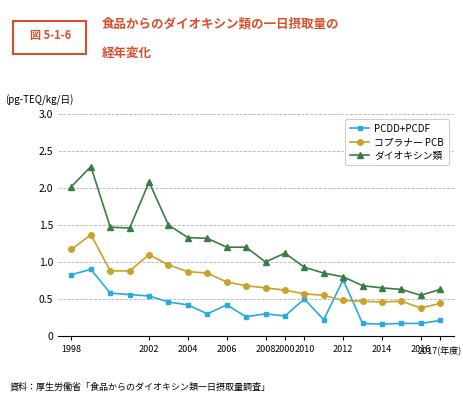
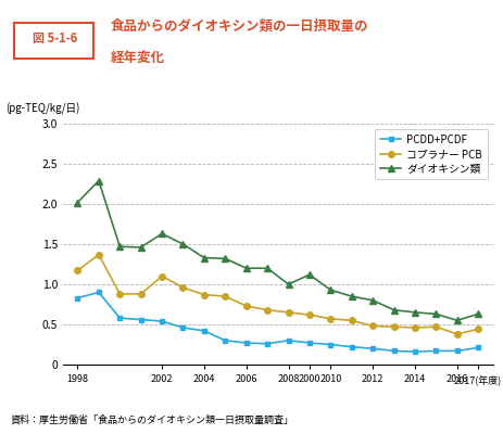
ダイオキシン類/2002: 2.08 -> 1.63
PCDD+PCDF/2006: 0.42 -> 0.27
PCDD+PCDF/2010: 0.50 -> 0.25
PCDD+PCDF/2012: 0.76 -> 0.20
